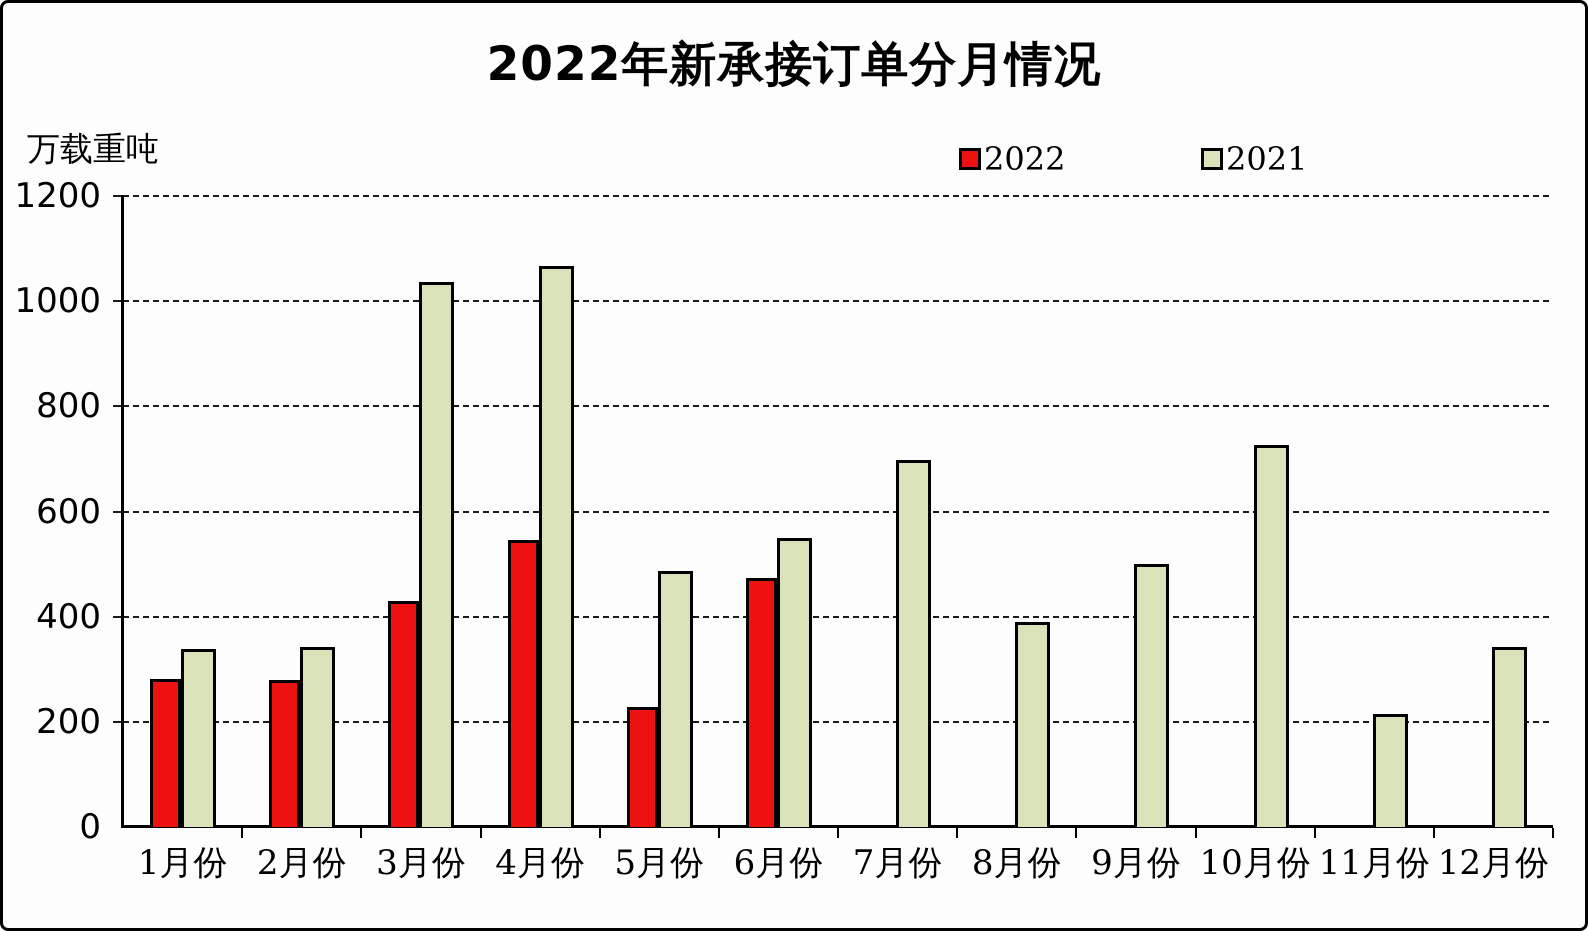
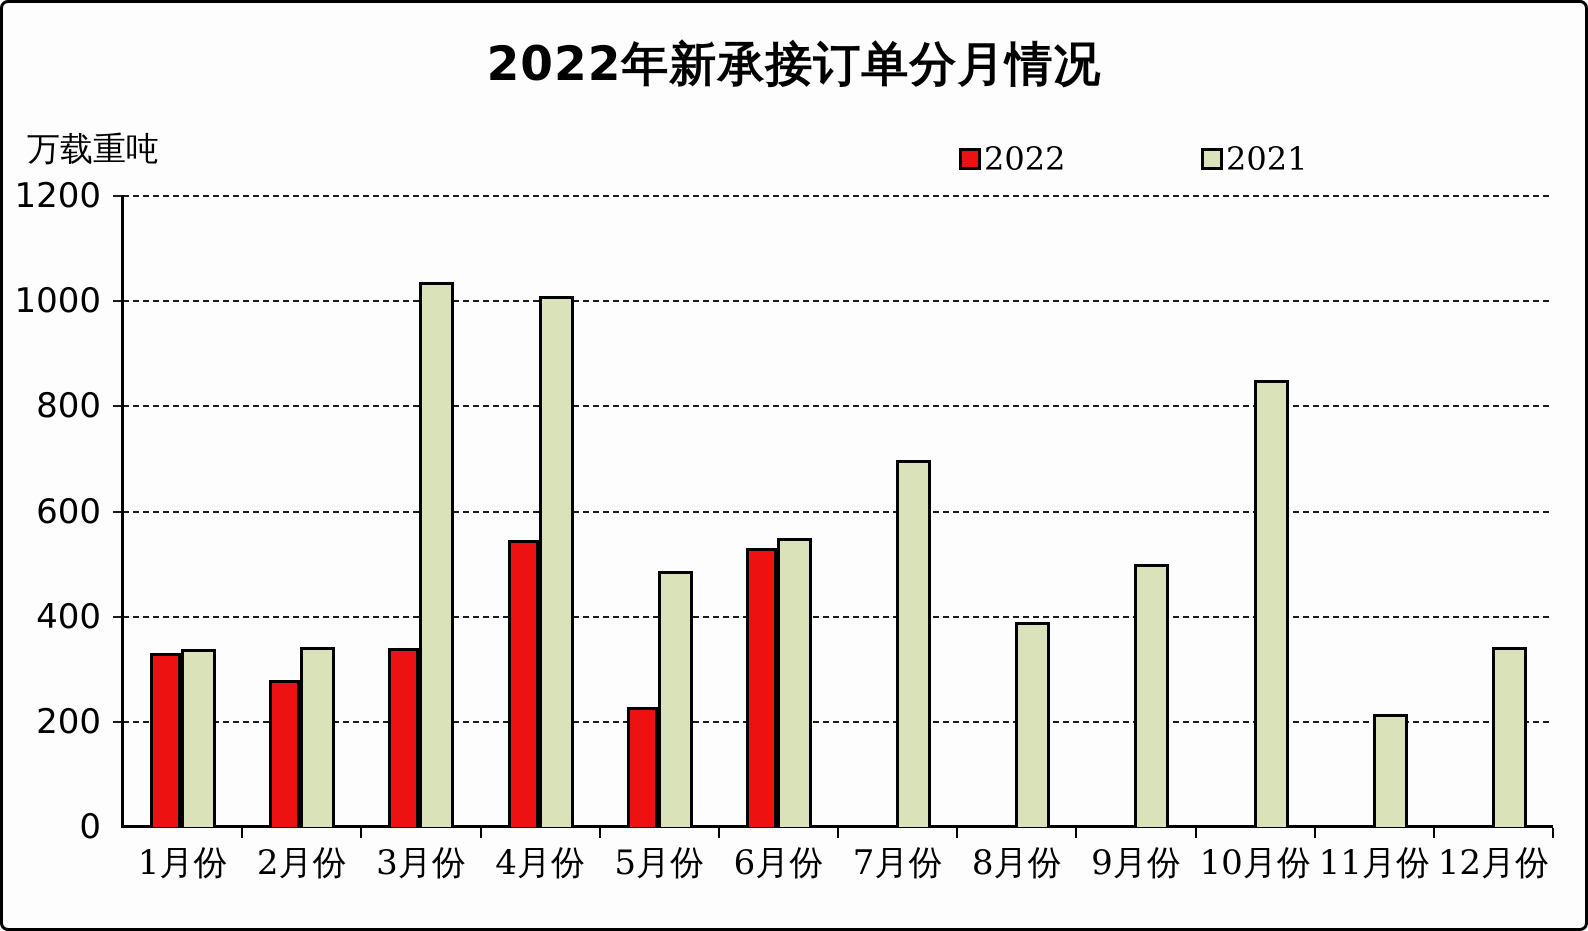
2022/1月份: 280 -> 330
2022/3月份: 430 -> 340
2021/4月份: 1070 -> 1010
2022/6月份: 470 -> 530
2021/10月份: 730 -> 850
